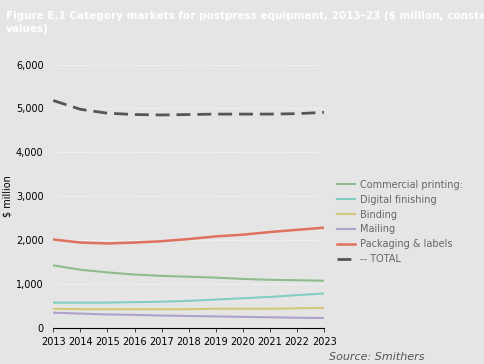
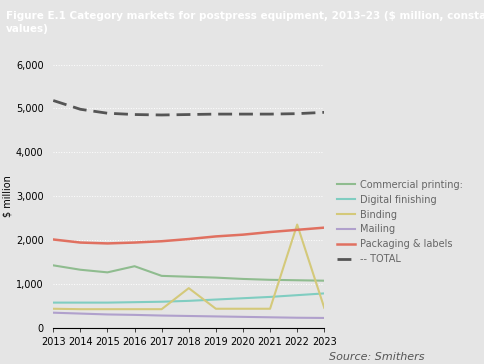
Commercial printing:/2016: 1,210 -> 1,400
Binding/2018: 420 -> 900
Binding/2022: 440 -> 2,350
